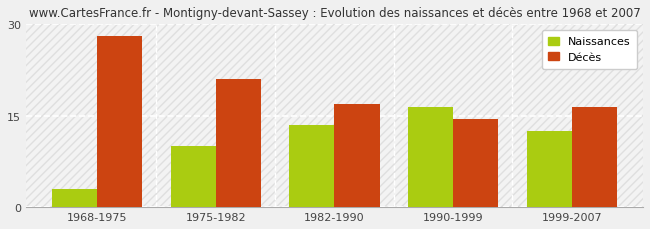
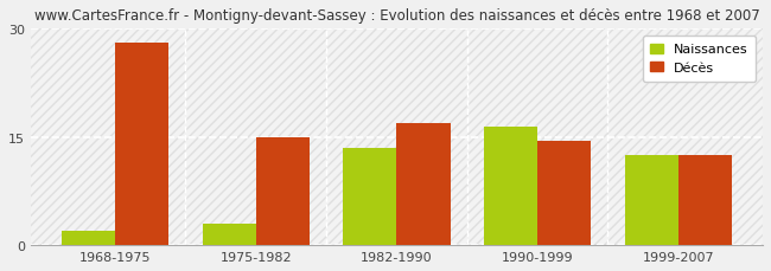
Naissances/1968-1975: 3.0 -> 2.0
Naissances/1975-1982: 10.0 -> 3.0
Décès/1975-1982: 21.0 -> 15.0
Décès/1999-2007: 16.4 -> 12.5
